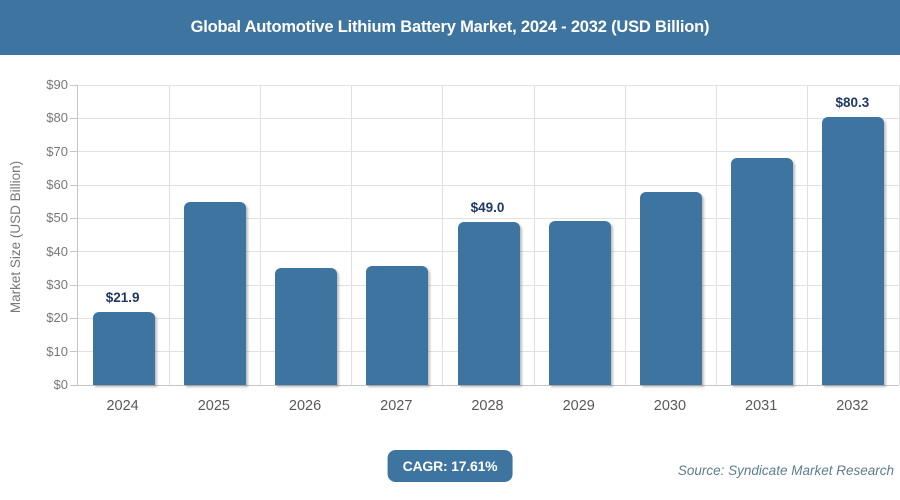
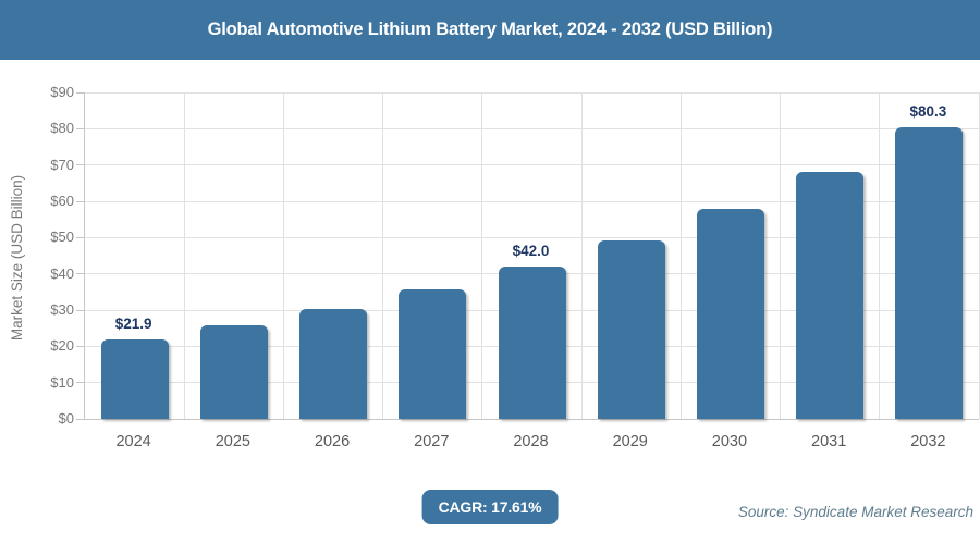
2025: $55 -> $26
2026: $35 -> $30
2028: $49.0 -> $42.0
